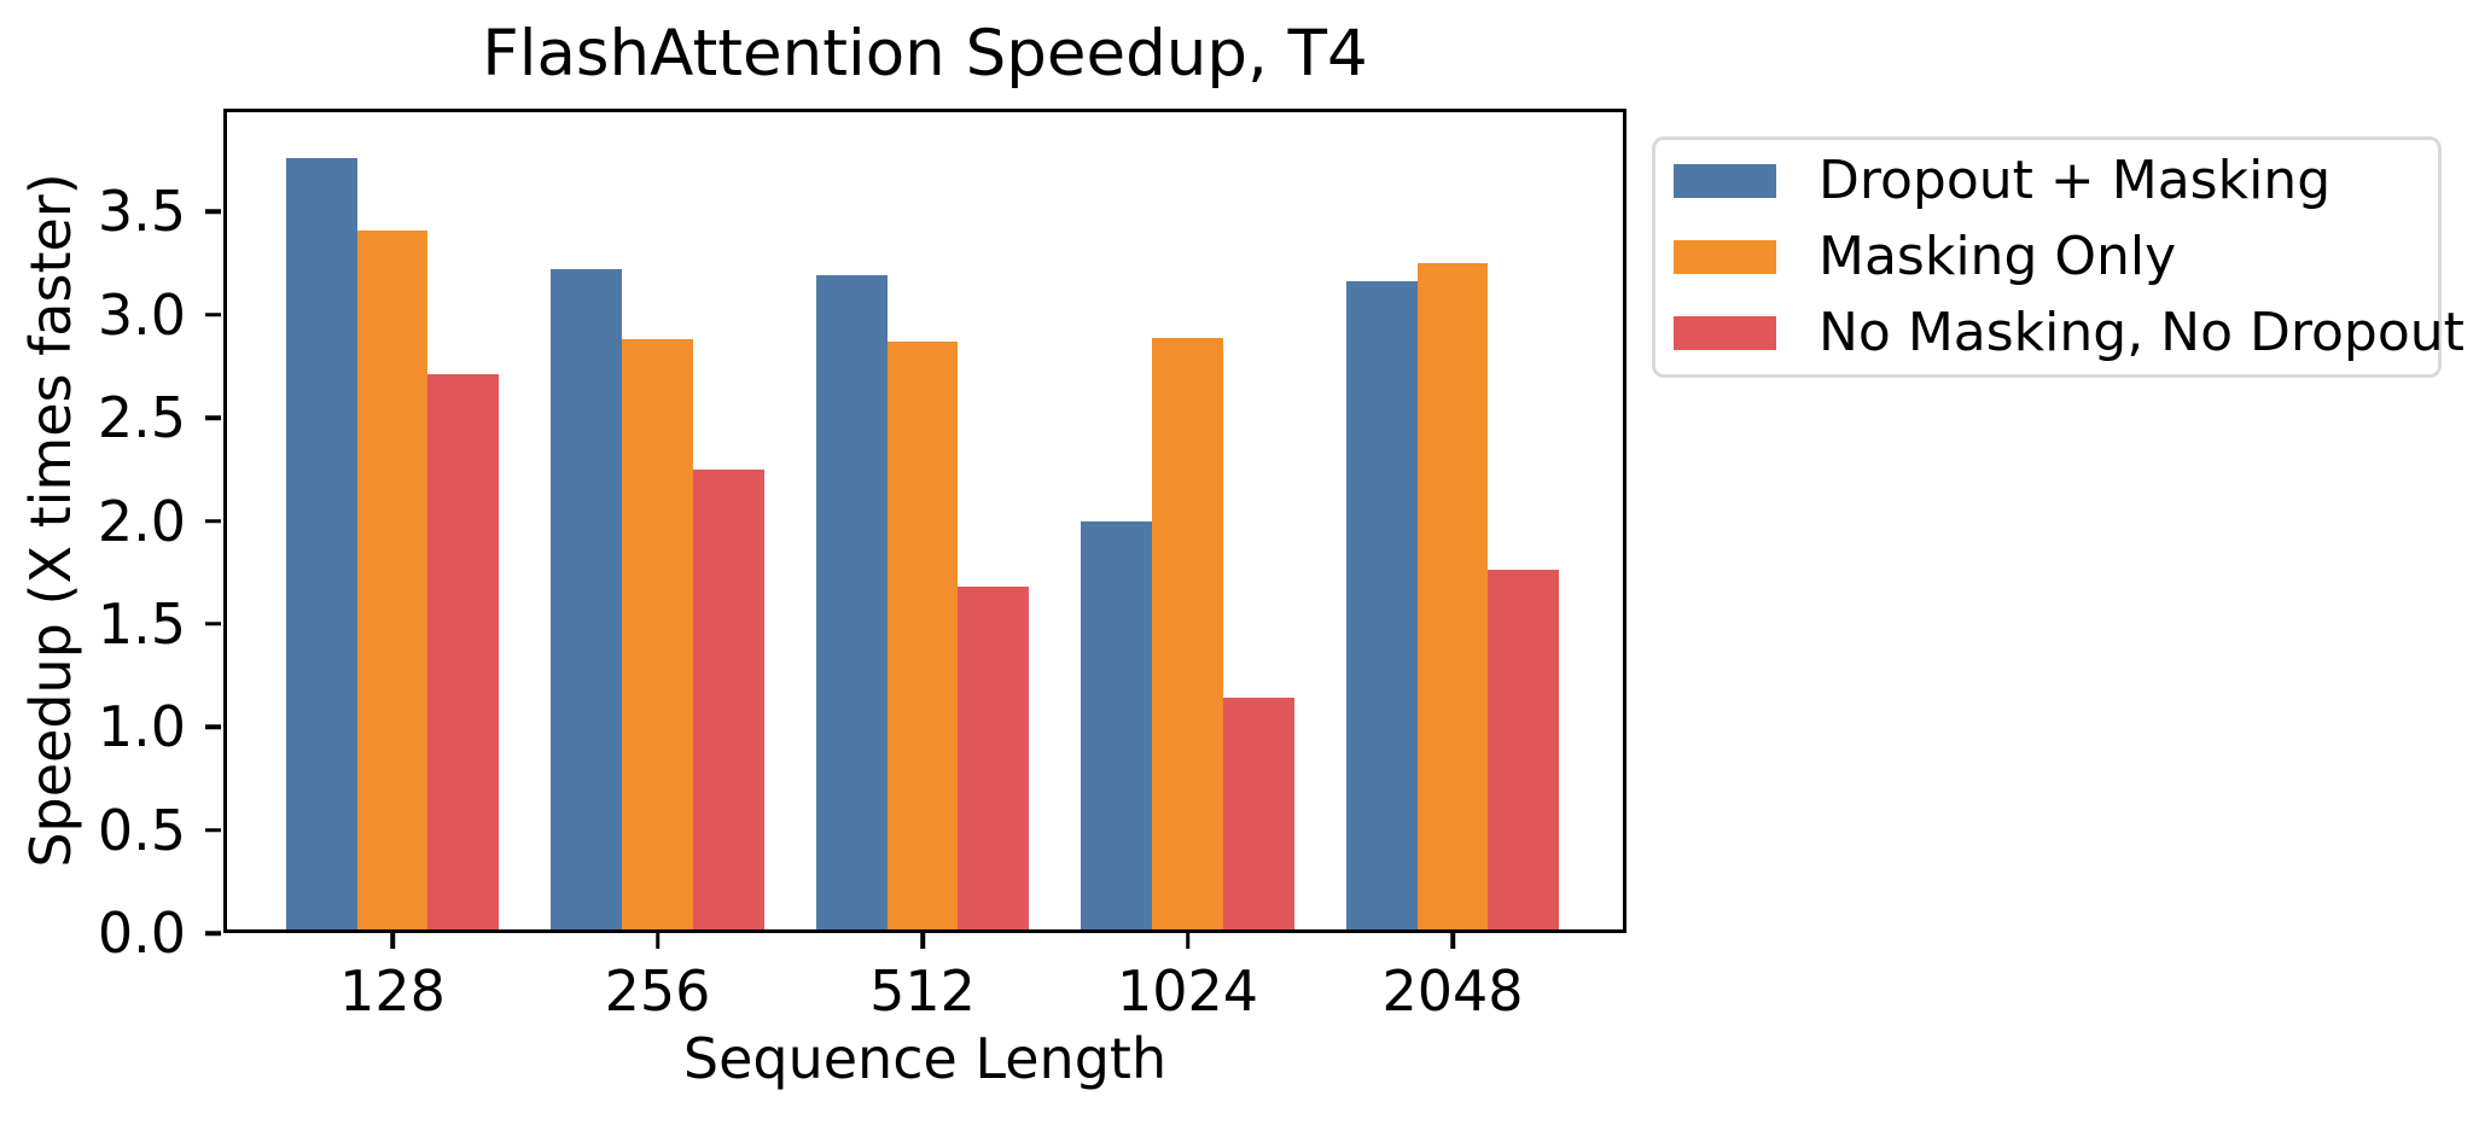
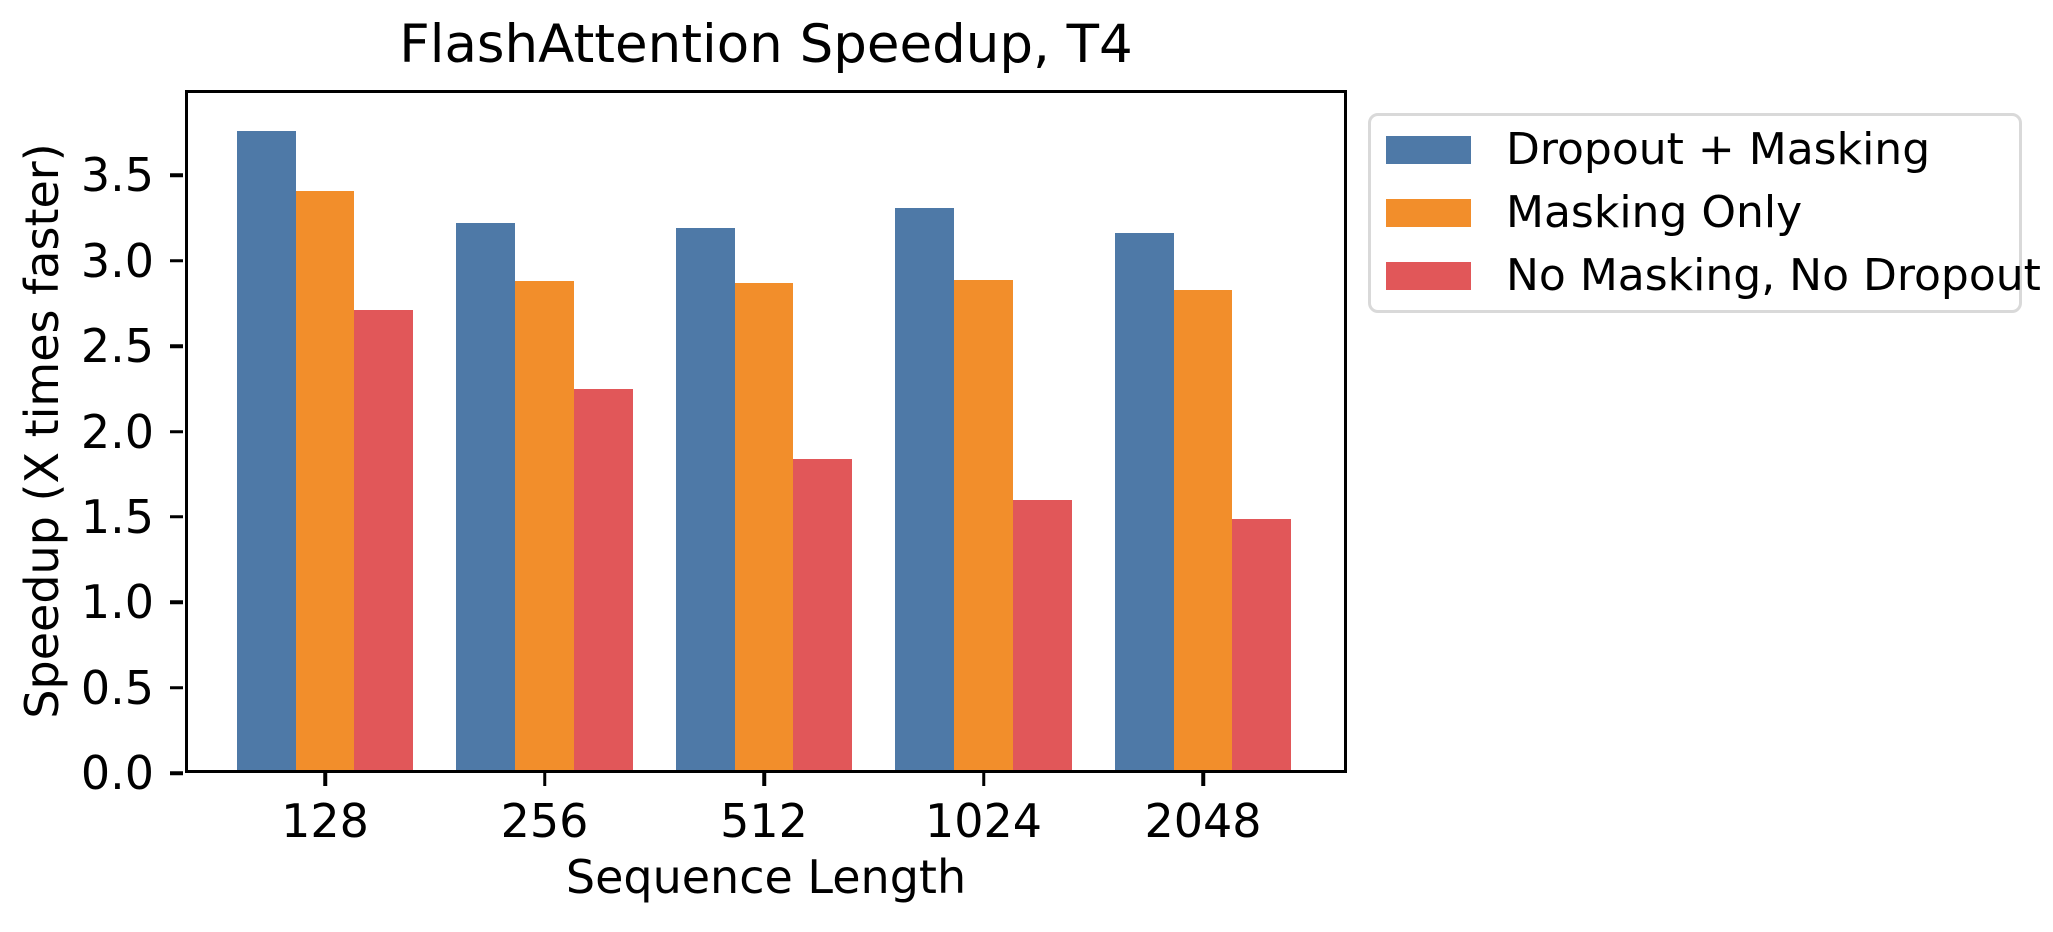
No Masking, No Dropout/512: 1.68 -> 1.84
Dropout + Masking/1024: 2.00 -> 3.31
No Masking, No Dropout/1024: 1.14 -> 1.60
Masking Only/2048: 3.25 -> 2.83
No Masking, No Dropout/2048: 1.76 -> 1.49
